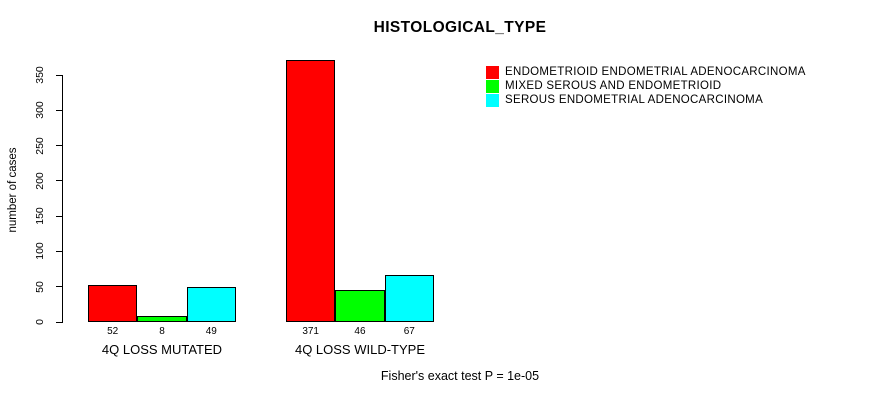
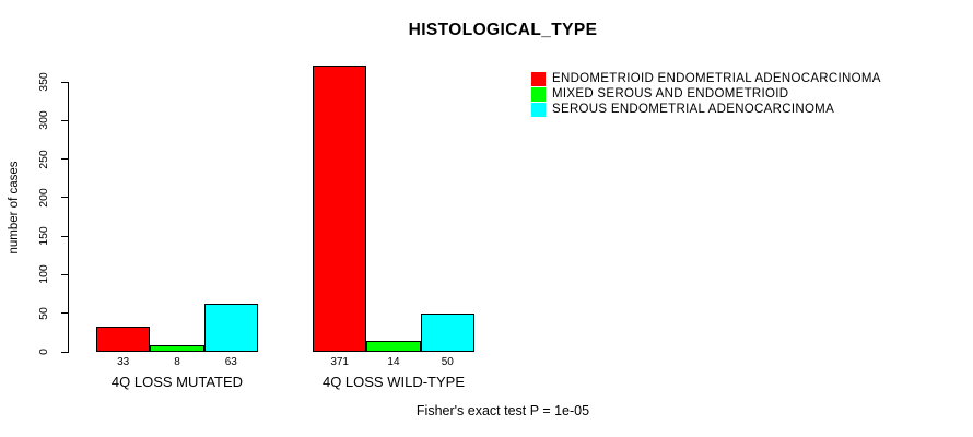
ENDOMETRIOID ENDOMETRIAL ADENOCARCINOMA/4Q LOSS MUTATED: 52 -> 33
SEROUS ENDOMETRIAL ADENOCARCINOMA/4Q LOSS MUTATED: 49 -> 63
MIXED SEROUS AND ENDOMETRIOID/4Q LOSS WILD-TYPE: 46 -> 14
SEROUS ENDOMETRIAL ADENOCARCINOMA/4Q LOSS WILD-TYPE: 67 -> 50
